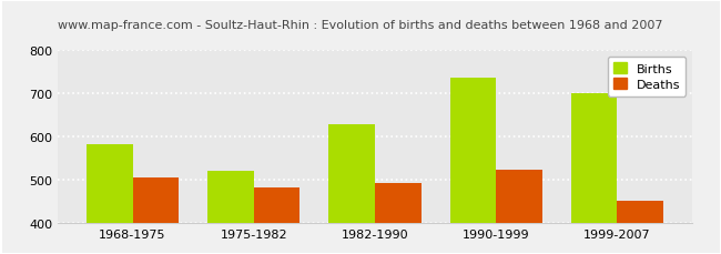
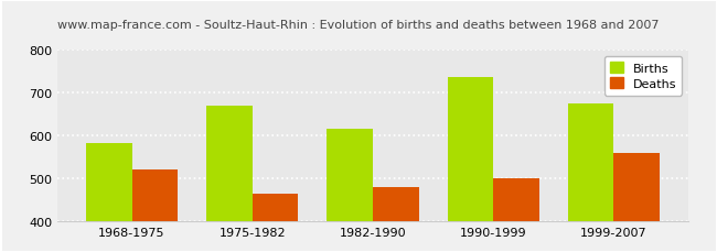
Deaths/1968-1975: 505 -> 520
Births/1975-1982: 520 -> 670
Deaths/1975-1982: 482 -> 465
Births/1982-1990: 628 -> 615
Deaths/1982-1990: 493 -> 480
Deaths/1990-1999: 525 -> 500
Births/1999-2007: 700 -> 675
Deaths/1999-2007: 453 -> 560
